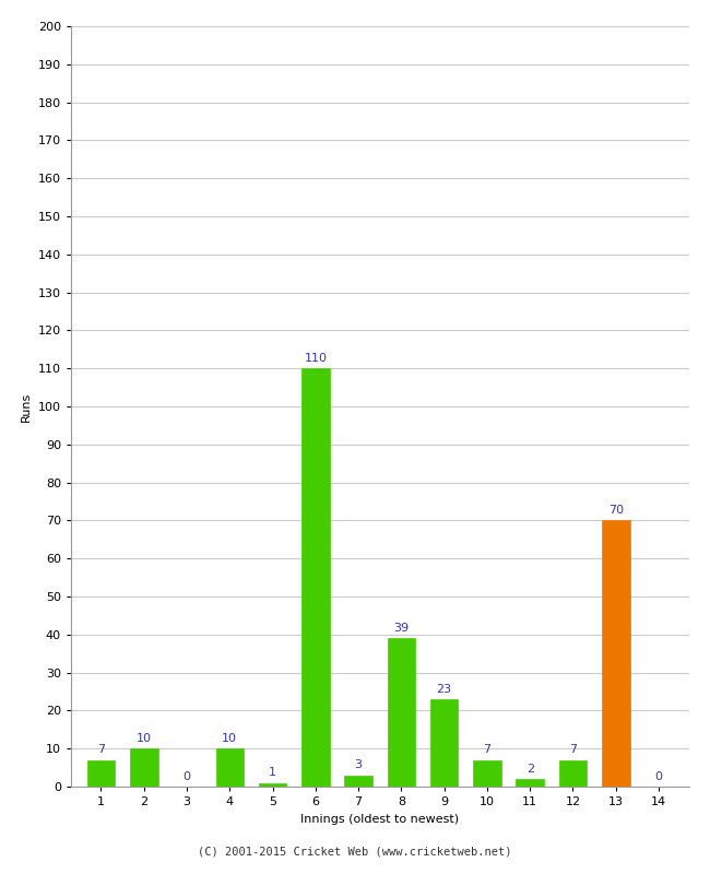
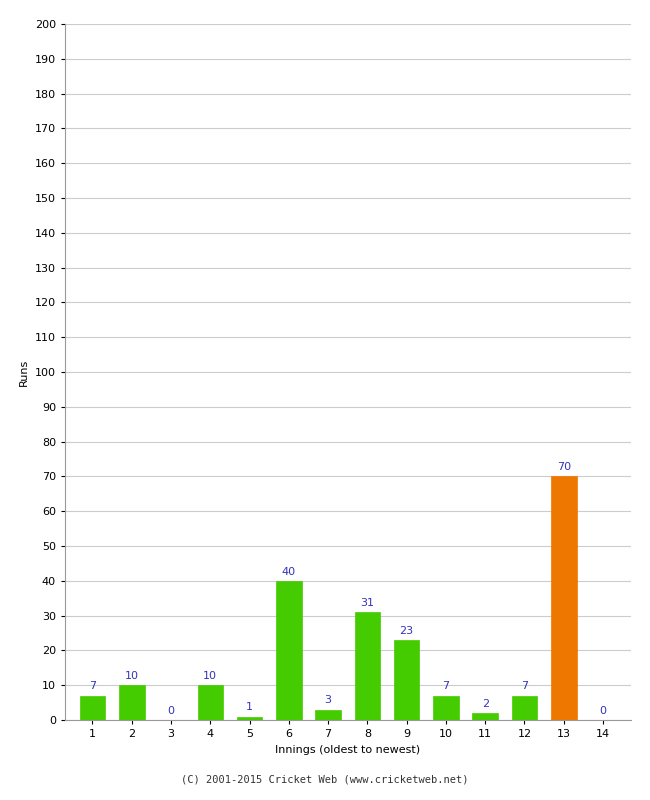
6: 110 -> 40
8: 39 -> 31
